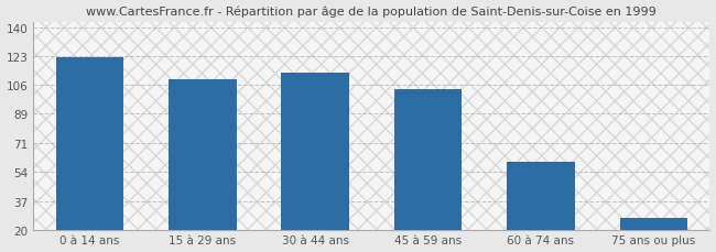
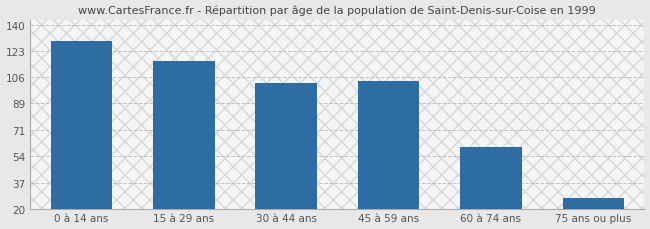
0 à 14 ans: 122 -> 129
15 à 29 ans: 109 -> 116
30 à 44 ans: 113 -> 102
